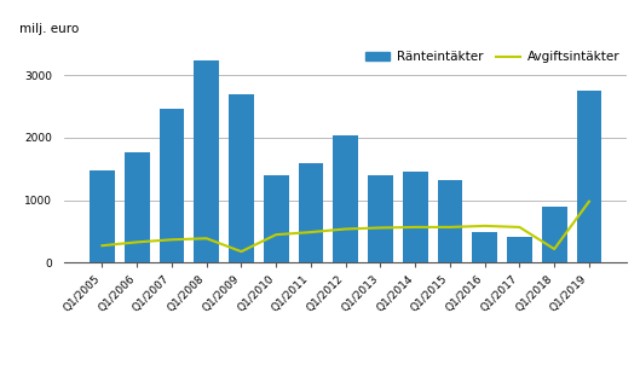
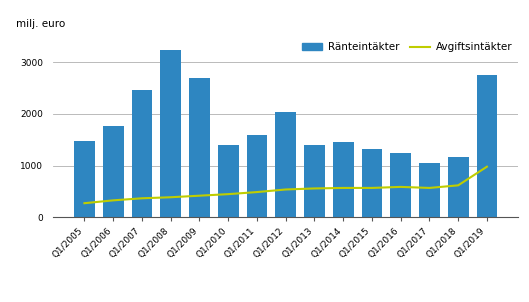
Avgiftsintäkter/Q1/2009: 180 -> 420
Ränteintäkter/Q1/2016: 500 -> 1240
Ränteintäkter/Q1/2017: 420 -> 1060
Ränteintäkter/Q1/2018: 900 -> 1160
Avgiftsintäkter/Q1/2018: 220 -> 620
